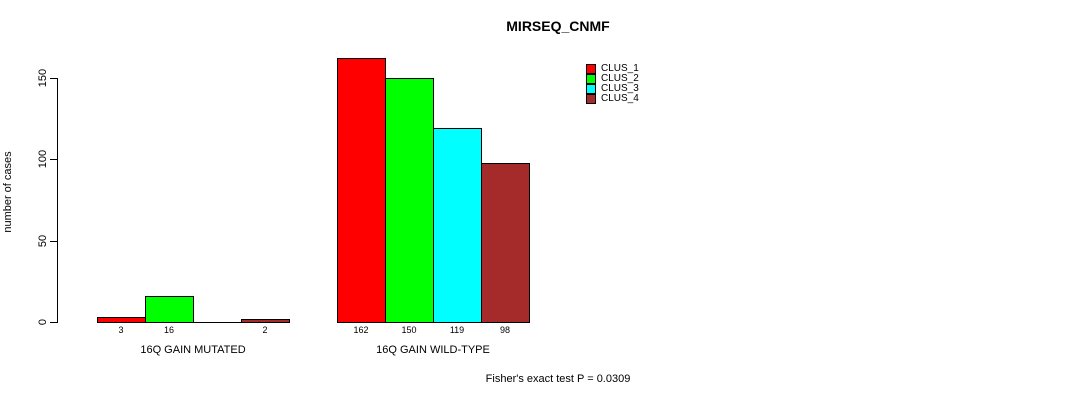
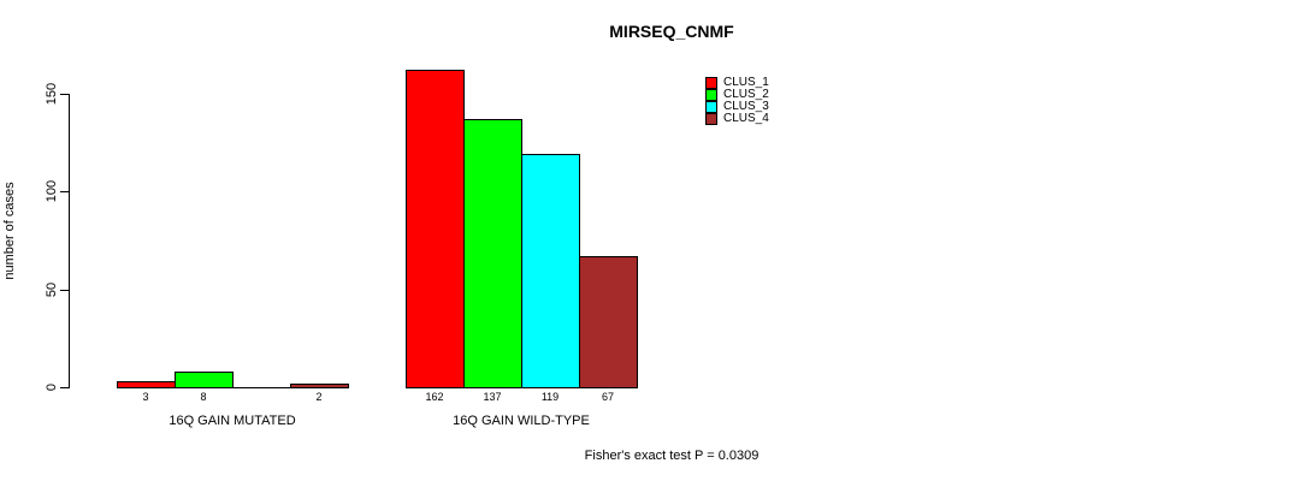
CLUS_2/16Q GAIN MUTATED: 16 -> 8
CLUS_2/16Q GAIN WILD-TYPE: 150 -> 137
CLUS_4/16Q GAIN WILD-TYPE: 98 -> 67
